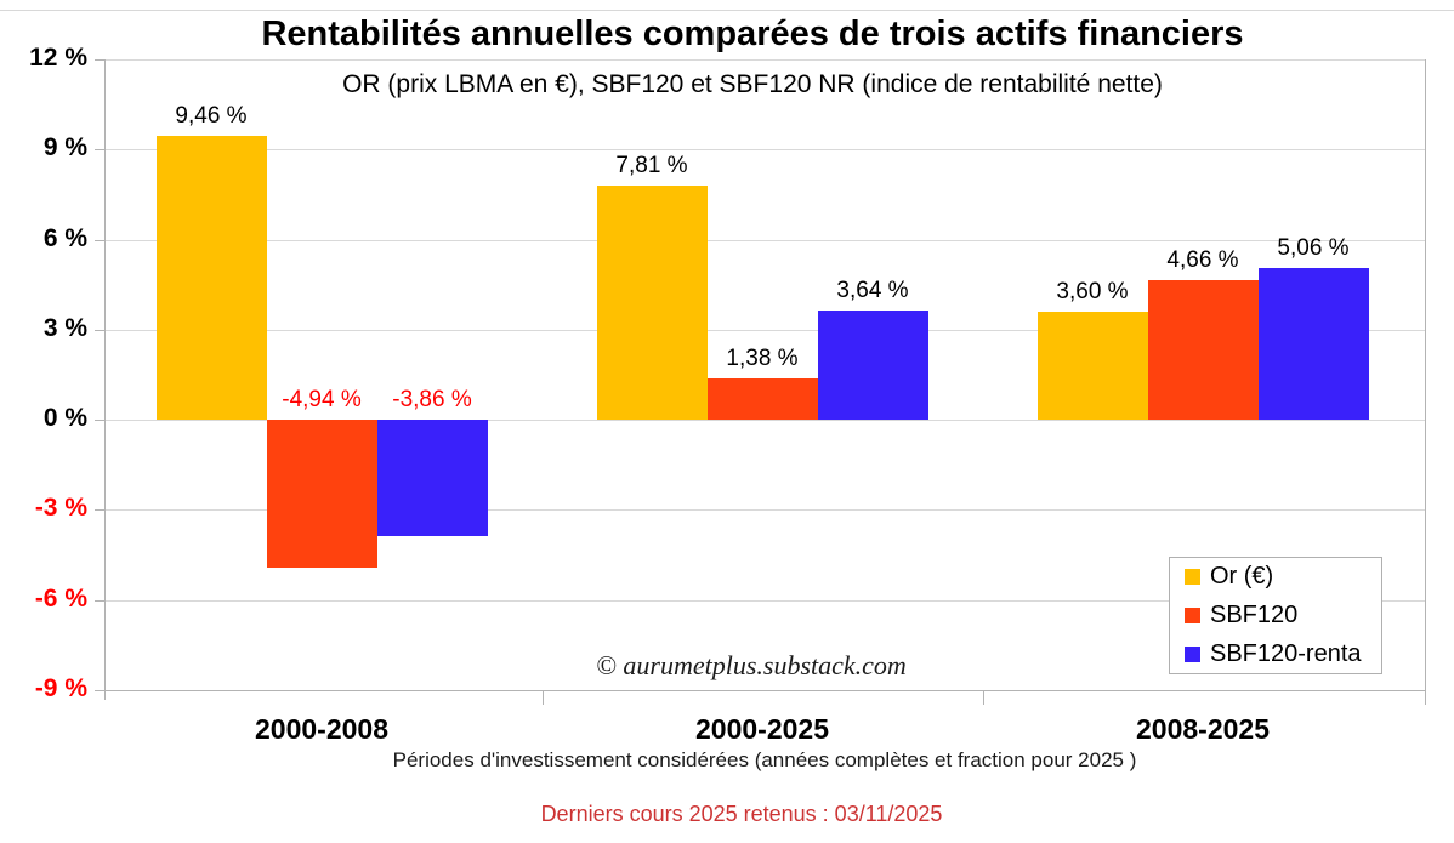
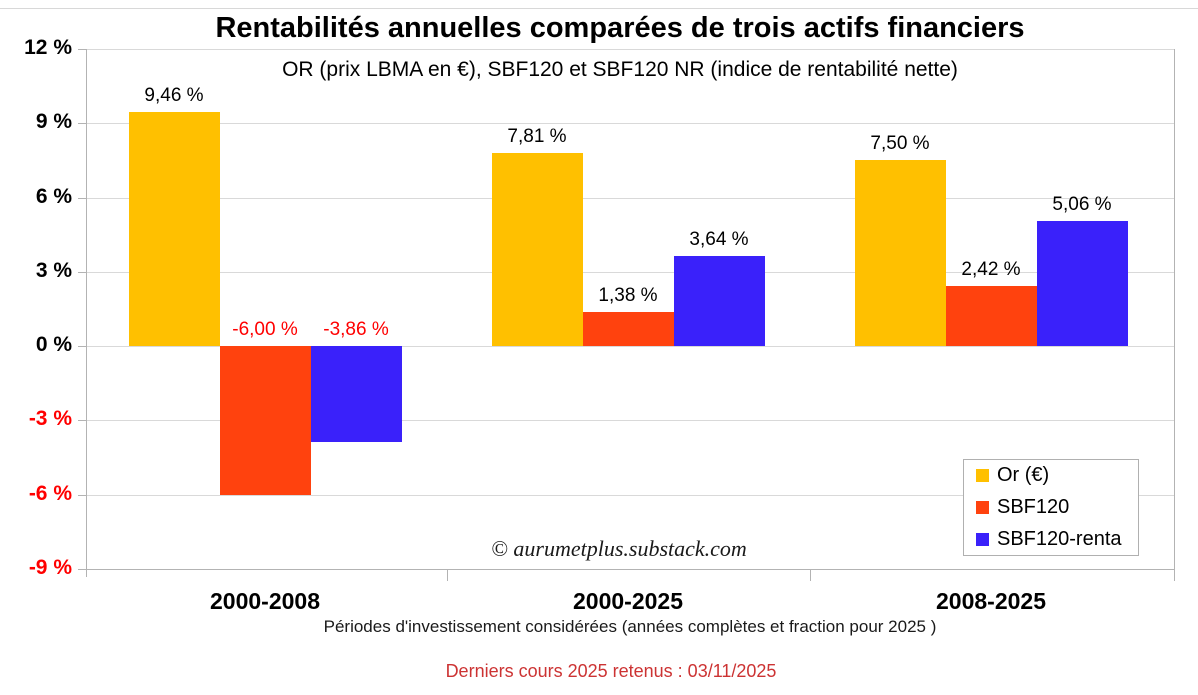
SBF120/2000-2008: -4,94 -> -6,00
Or (€)/2008-2025: 3,60 -> 7,50
SBF120/2008-2025: 4,66 -> 2,42
